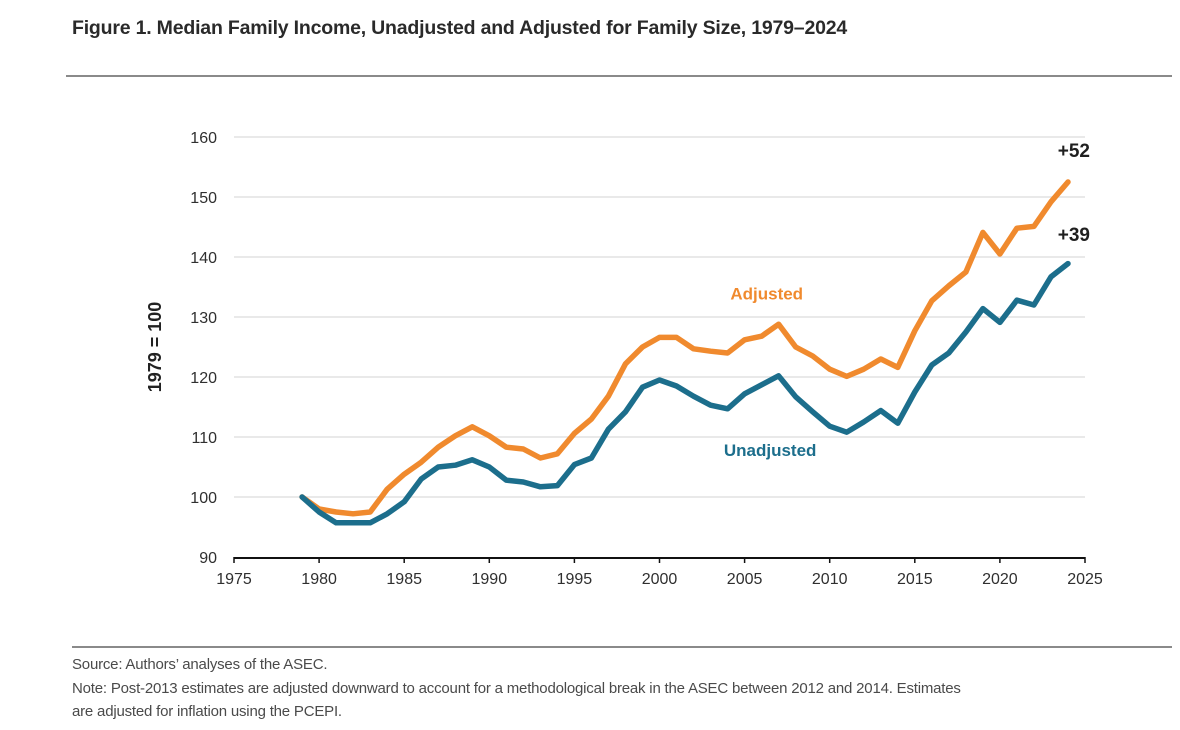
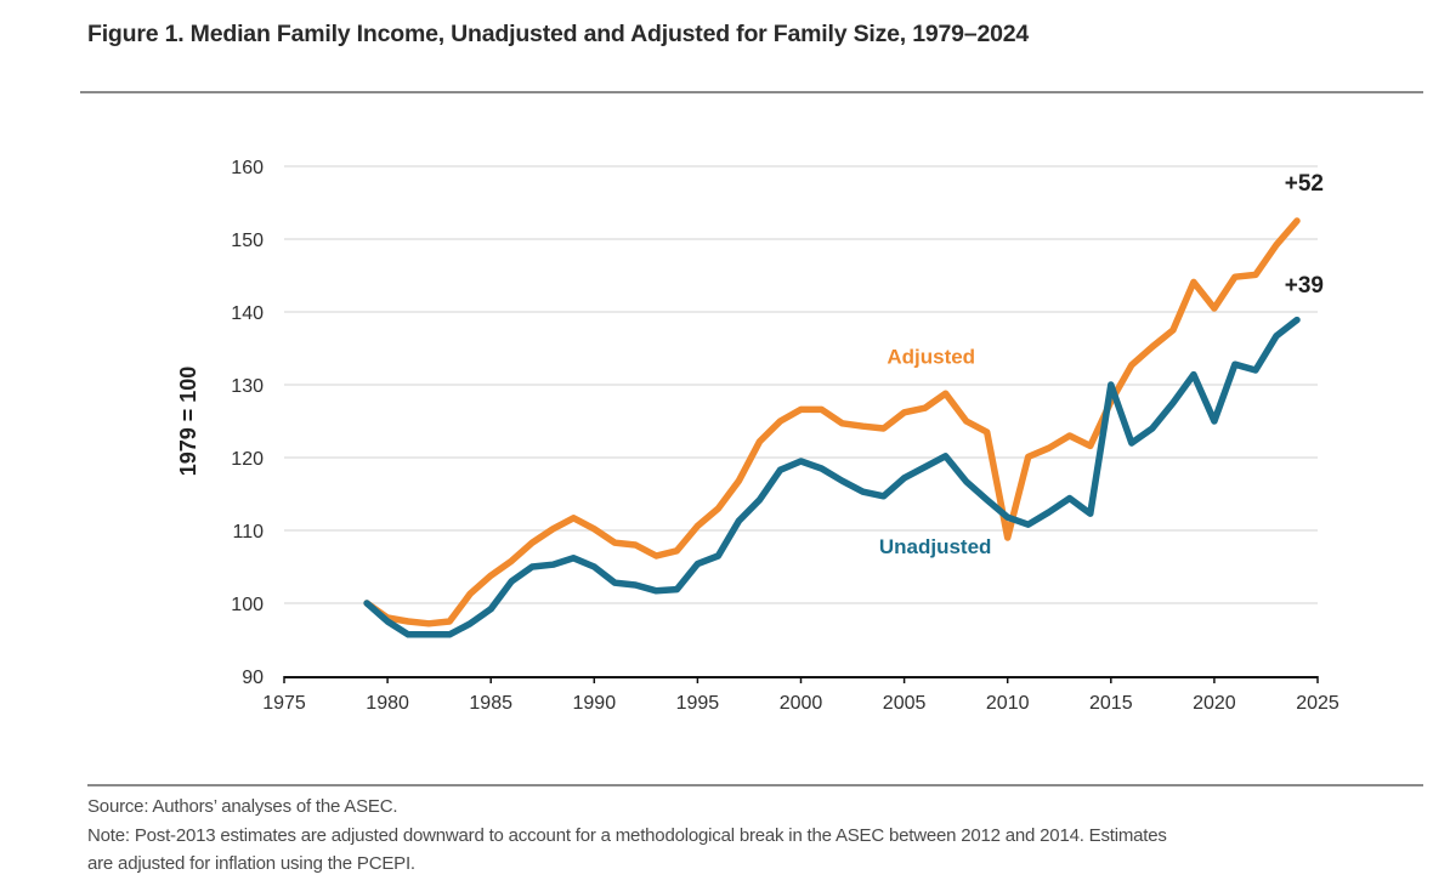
Adjusted/2010: 121 -> 109
Unadjusted/2015: 118 -> 130
Unadjusted/2020: 129 -> 125
